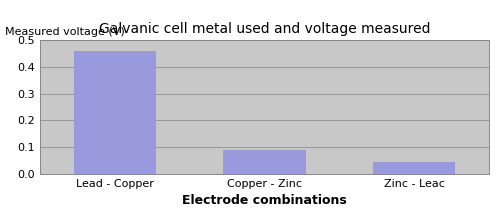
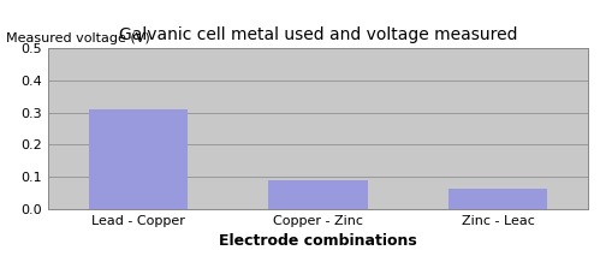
Lead - Copper: 0.460 -> 0.310
Zinc - Leac: 0.045 -> 0.065
